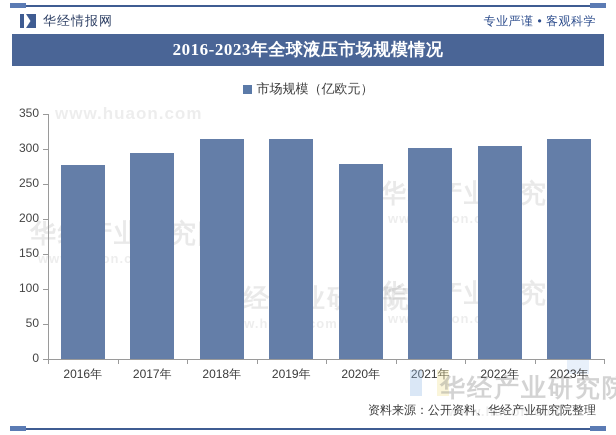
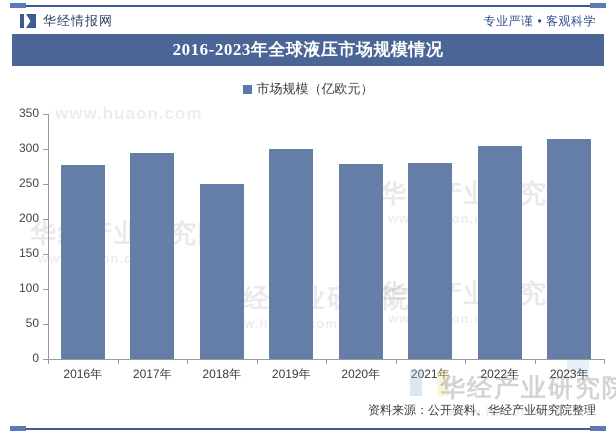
2018年: 320 -> 250
2019年: 320 -> 300
2021年: 300 -> 280
